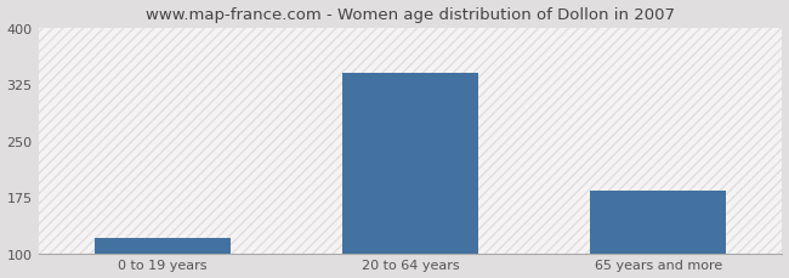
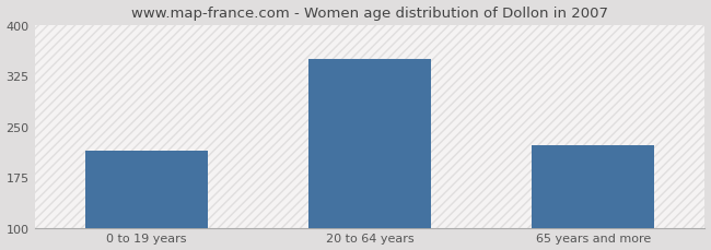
0 to 19 years: 120 -> 214
20 to 64 years: 340 -> 350
65 years and more: 183 -> 222
